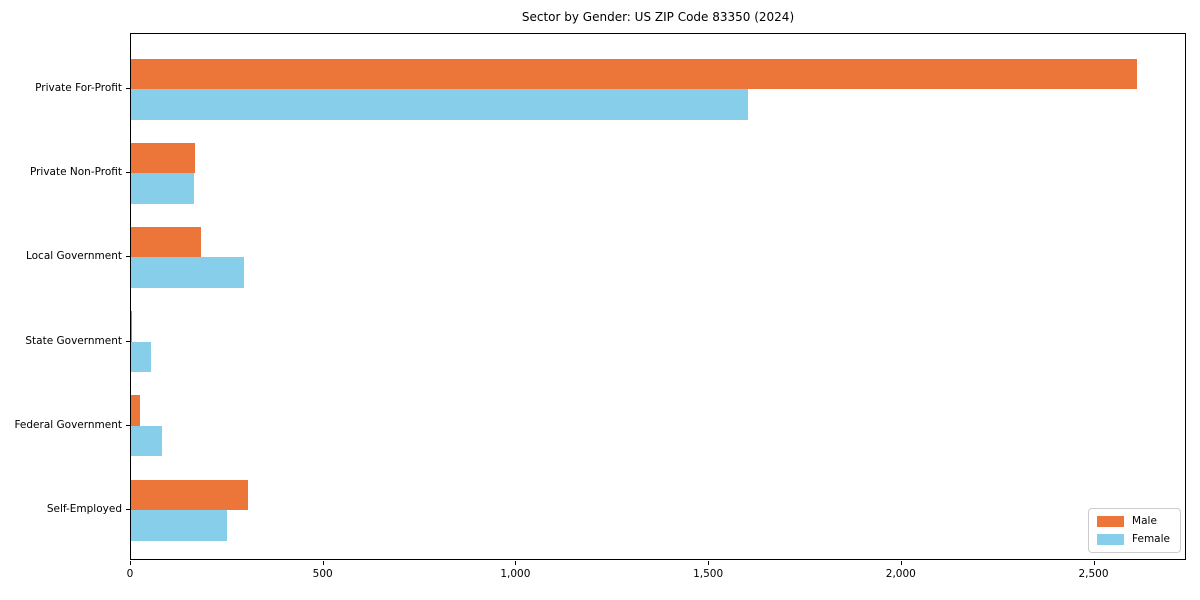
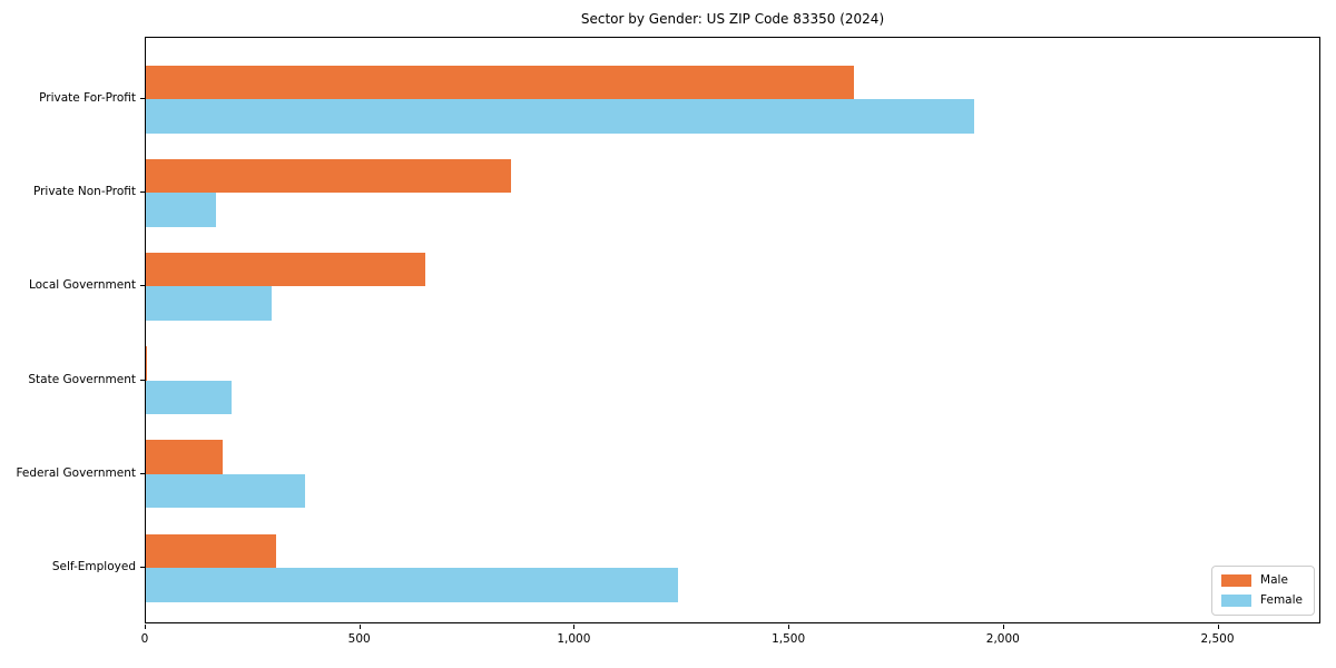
Male/Private For-Profit: 2610 -> 1650
Female/Private For-Profit: 1600 -> 1930
Male/Private Non-Profit: 160 -> 850
Male/Local Government: 180 -> 650
Female/State Government: 50 -> 200
Male/Federal Government: 20 -> 180
Female/Federal Government: 80 -> 370
Female/Self-Employed: 250 -> 1240
